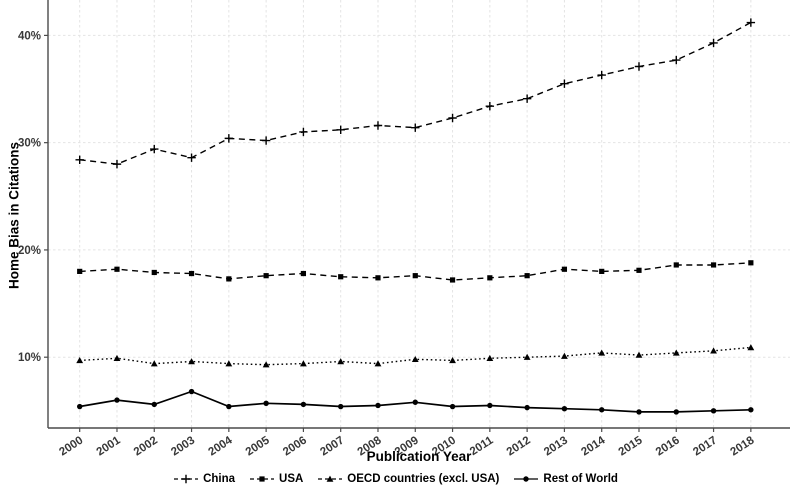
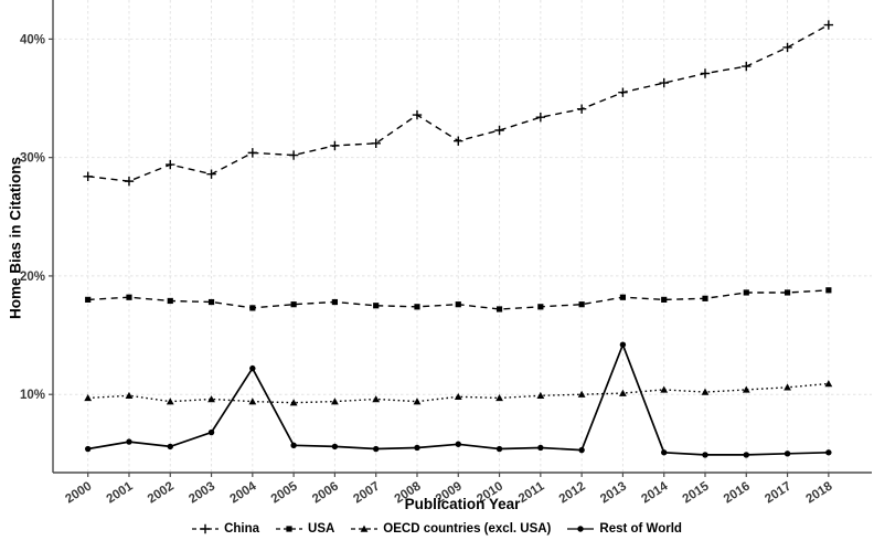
Rest of World/2004: 5.4% -> 12.2%
China/2008: 31.6% -> 33.6%
Rest of World/2013: 5.2% -> 14.2%
